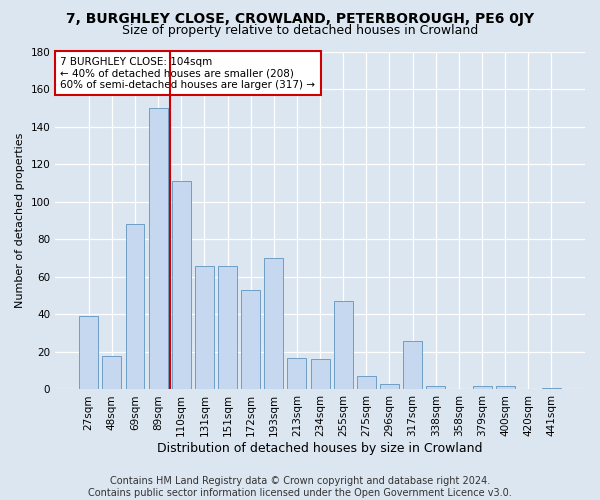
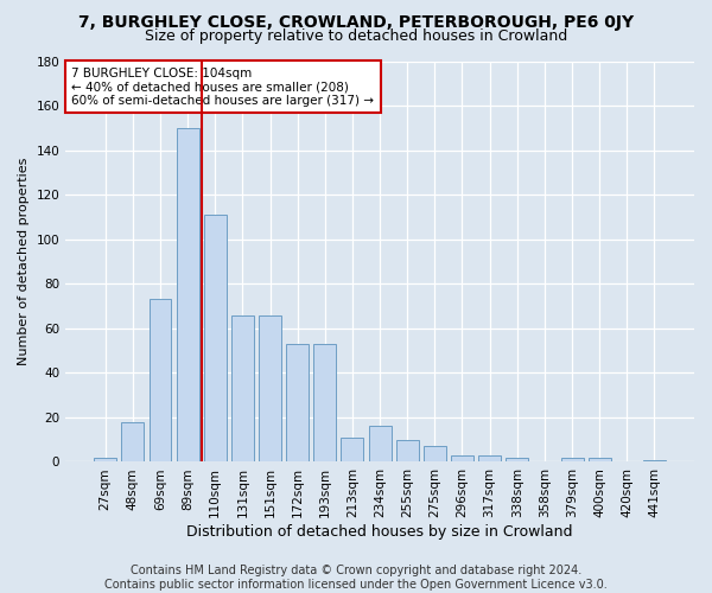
27sqm: 39 -> 2
69sqm: 88 -> 73
193sqm: 70 -> 53
213sqm: 17 -> 11
255sqm: 47 -> 10
317sqm: 26 -> 3
